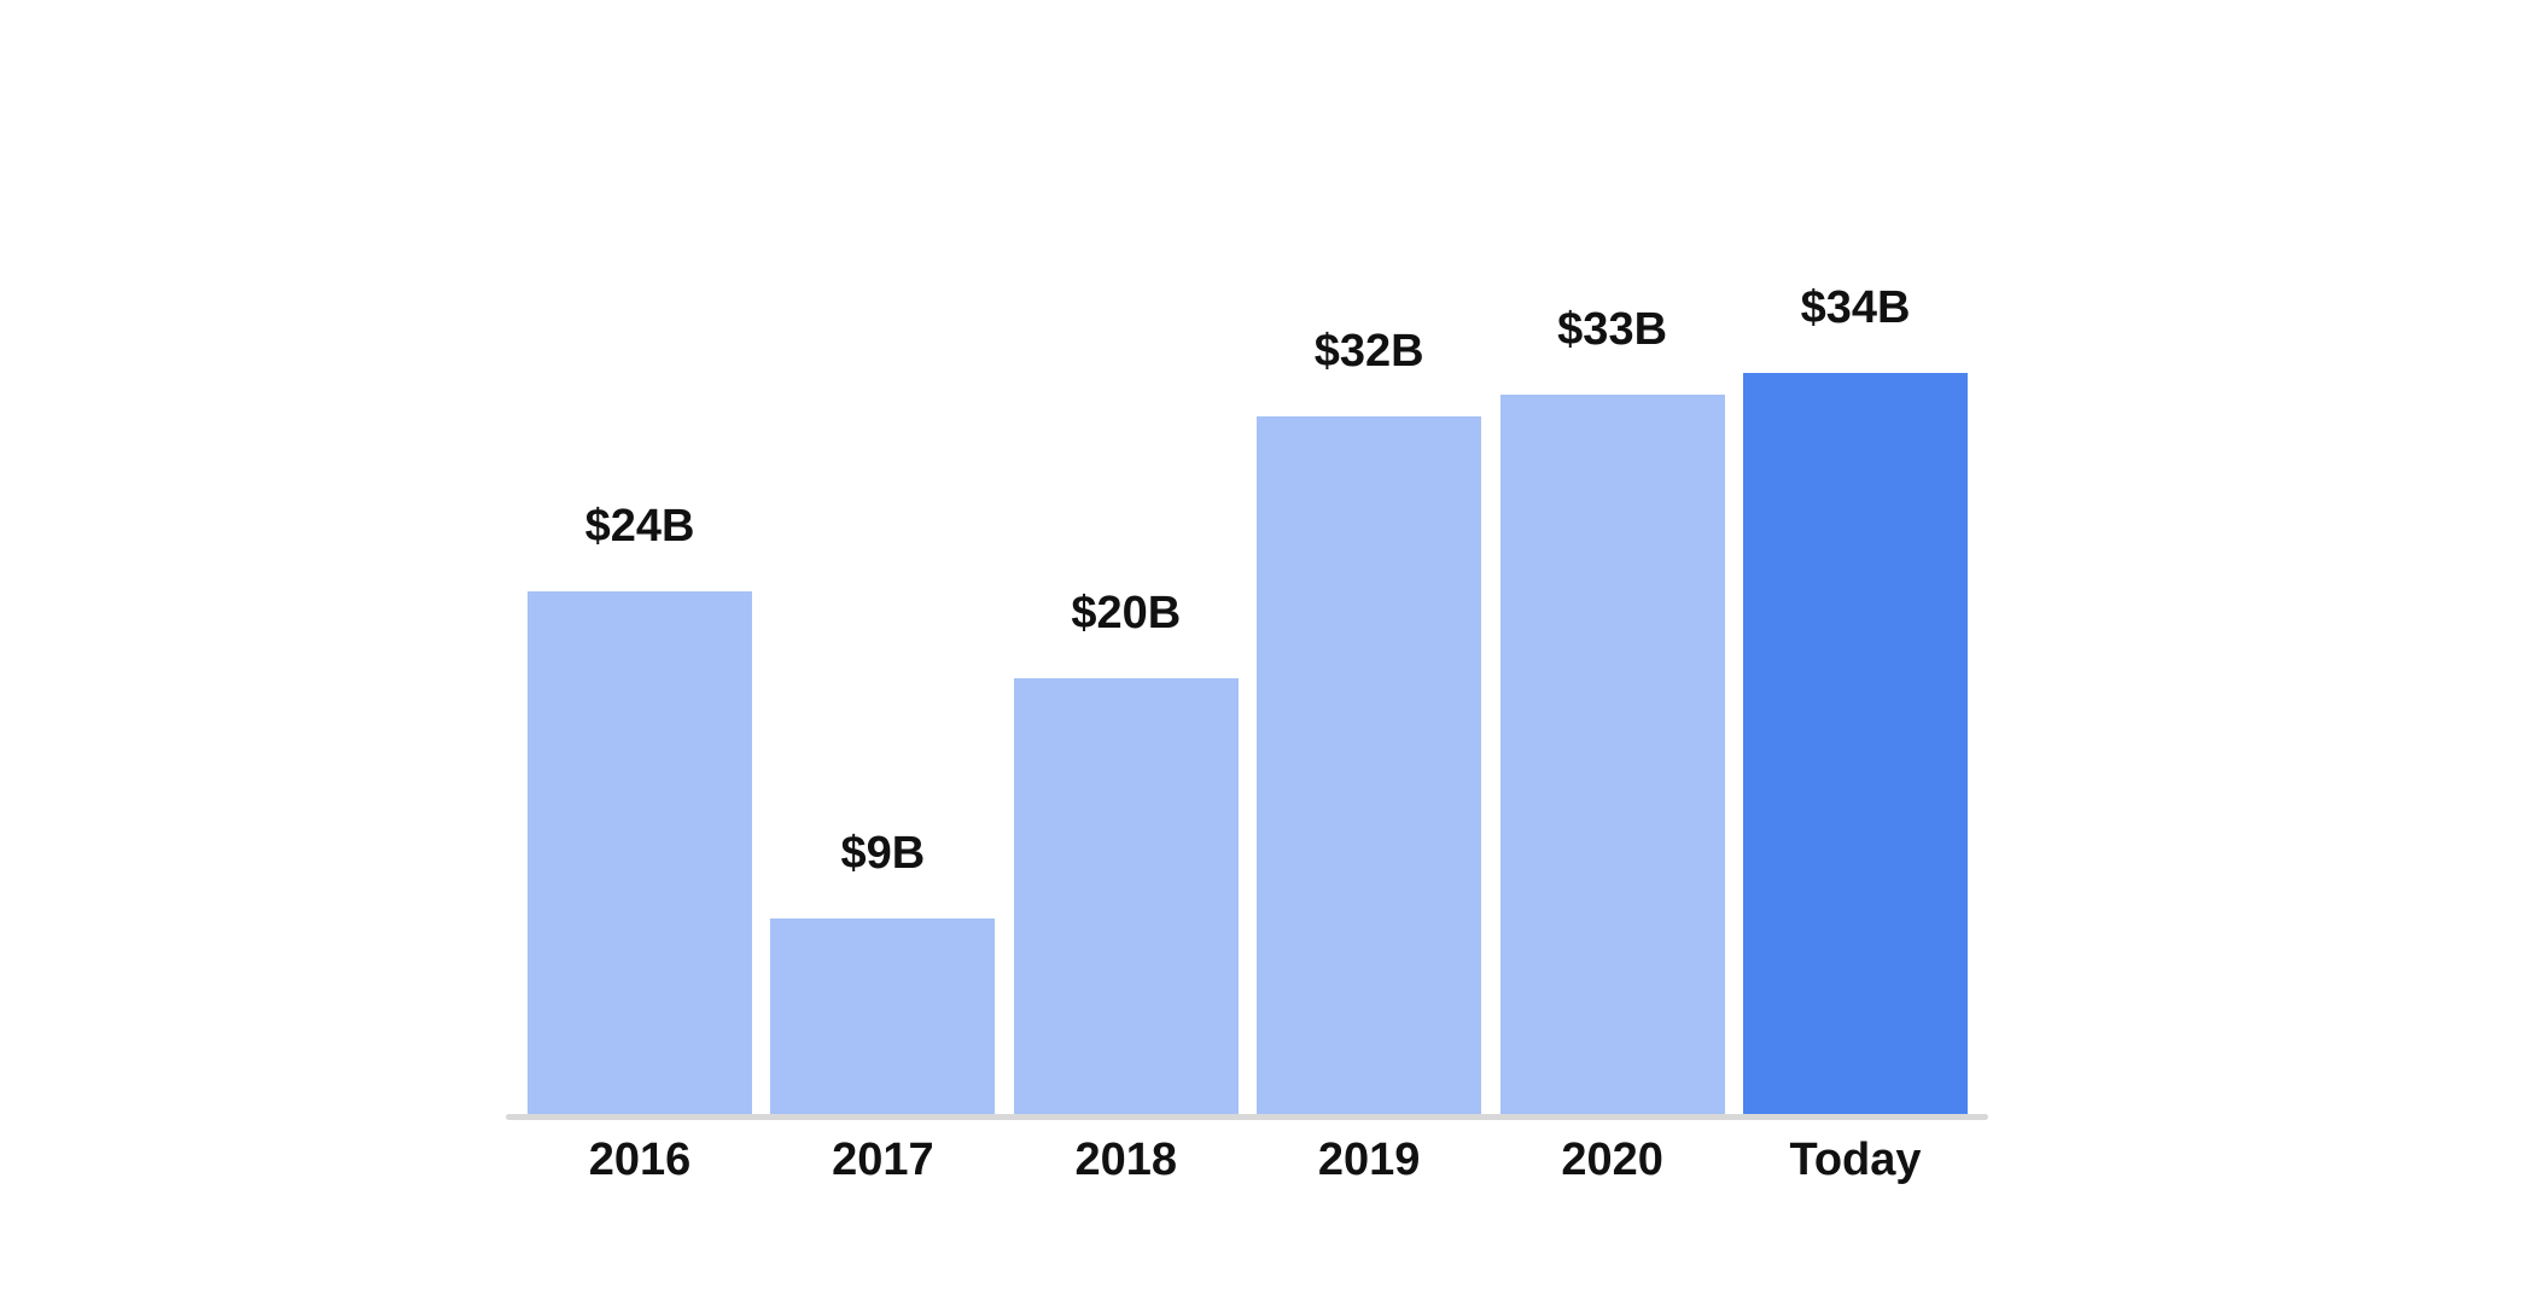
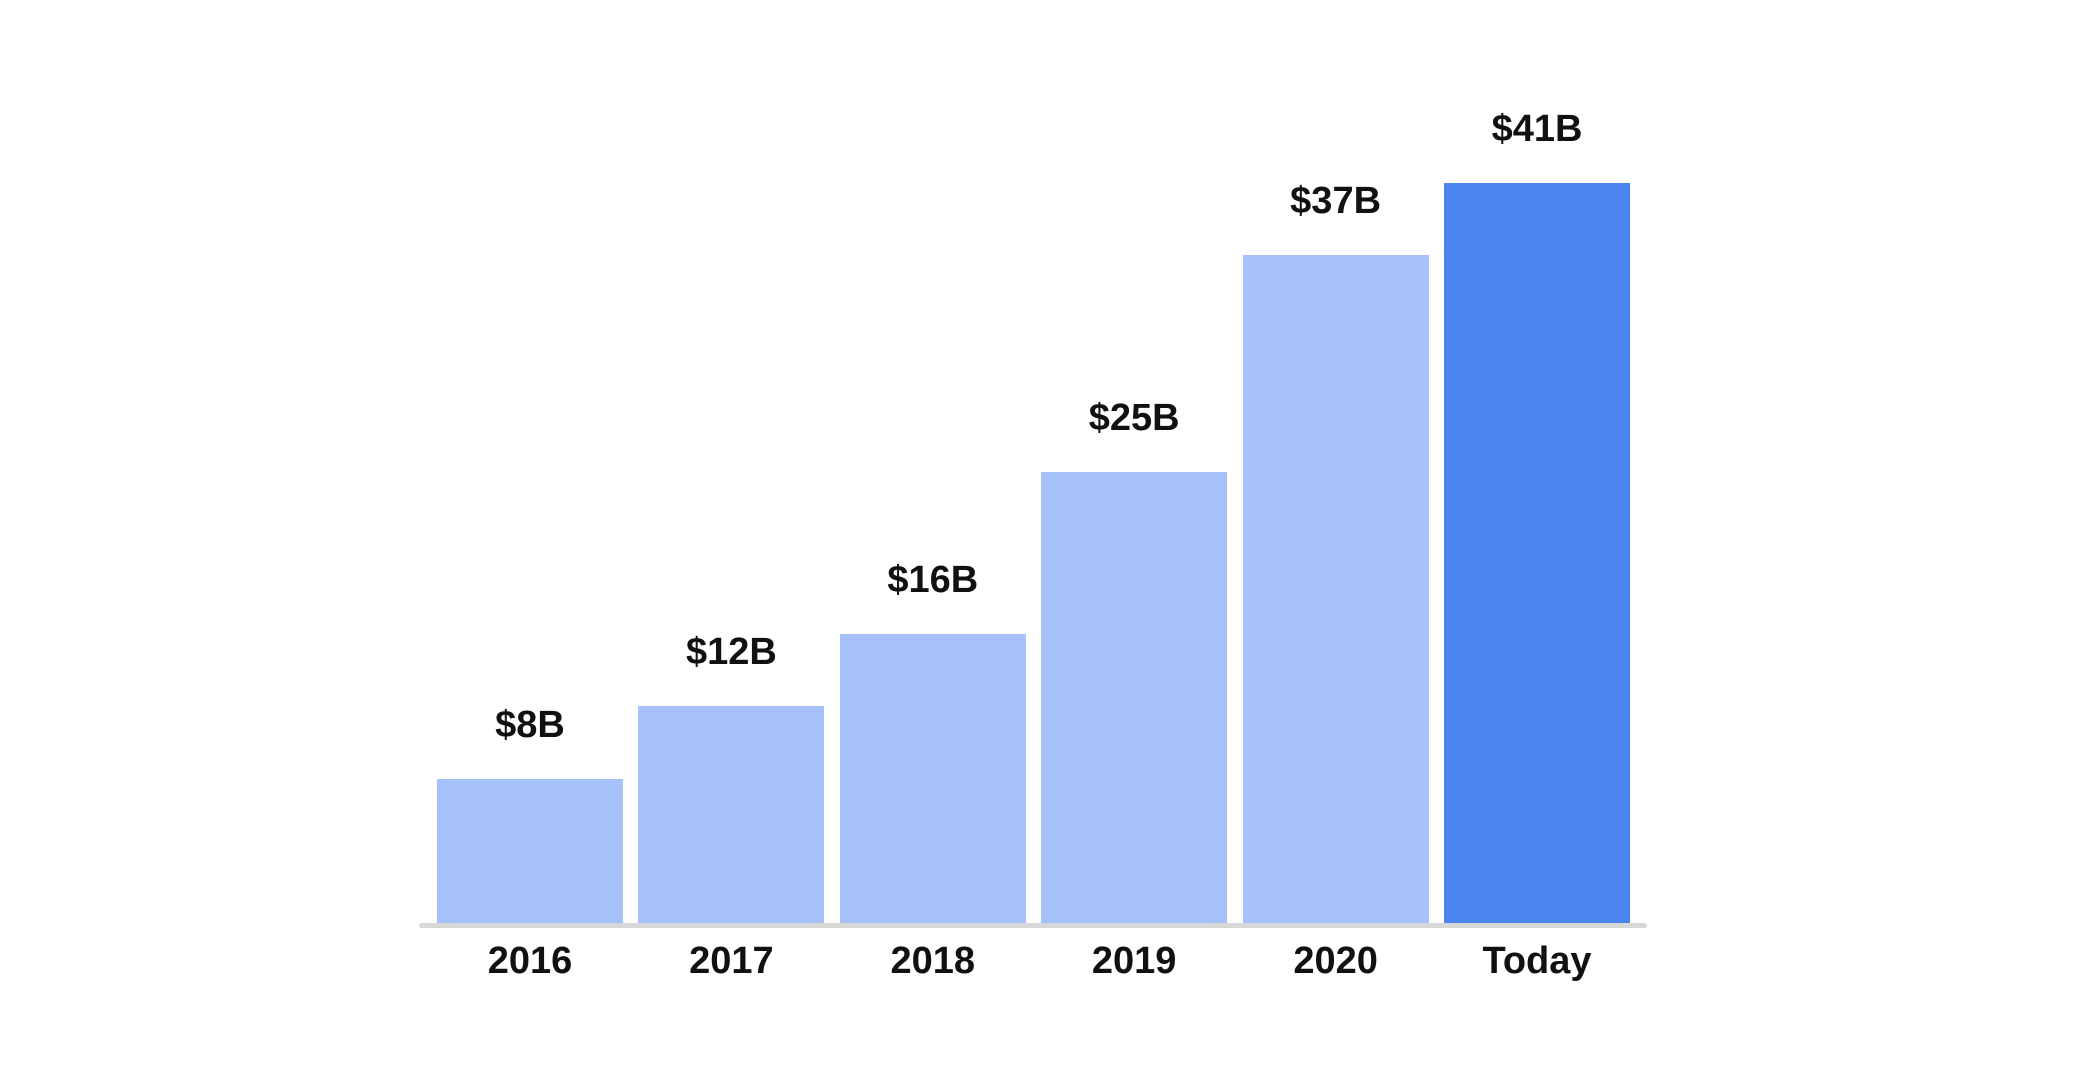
2016: $24B -> $8B
2017: $9B -> $12B
2018: $20B -> $16B
2019: $32B -> $25B
2020: $33B -> $37B
Today: $34B -> $41B
